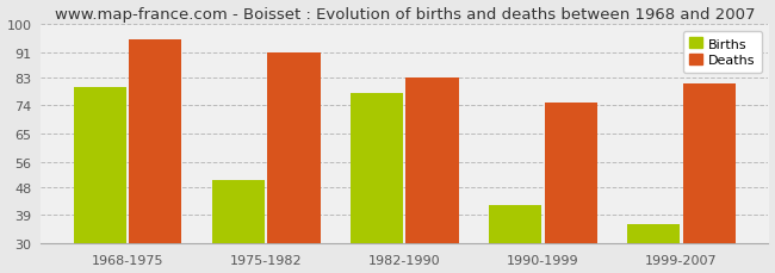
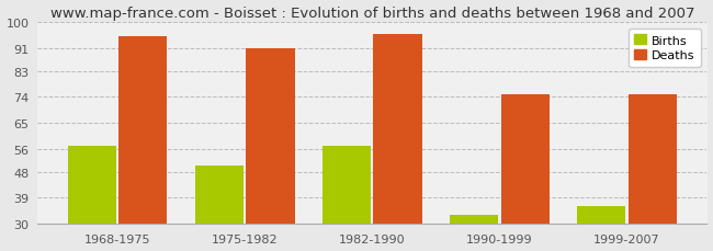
Births/1968-1975: 80 -> 57
Births/1982-1990: 78 -> 57
Deaths/1982-1990: 83 -> 96
Births/1990-1999: 42 -> 33
Deaths/1999-2007: 81 -> 75
